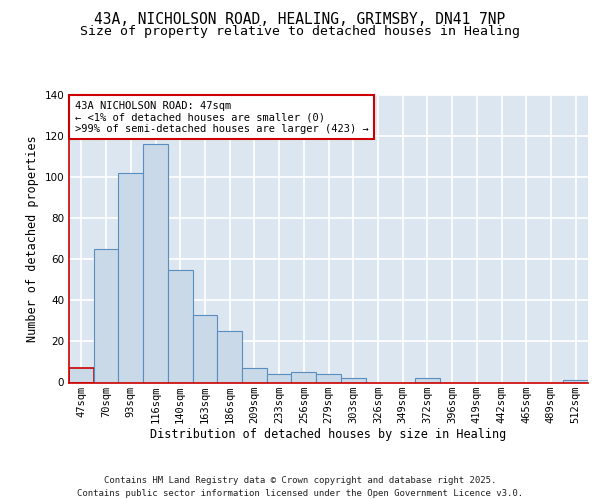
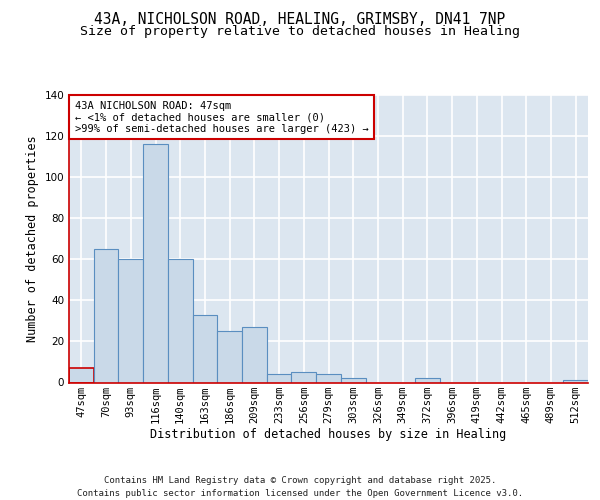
93sqm: 102 -> 60
140sqm: 55 -> 60
209sqm: 7 -> 27
